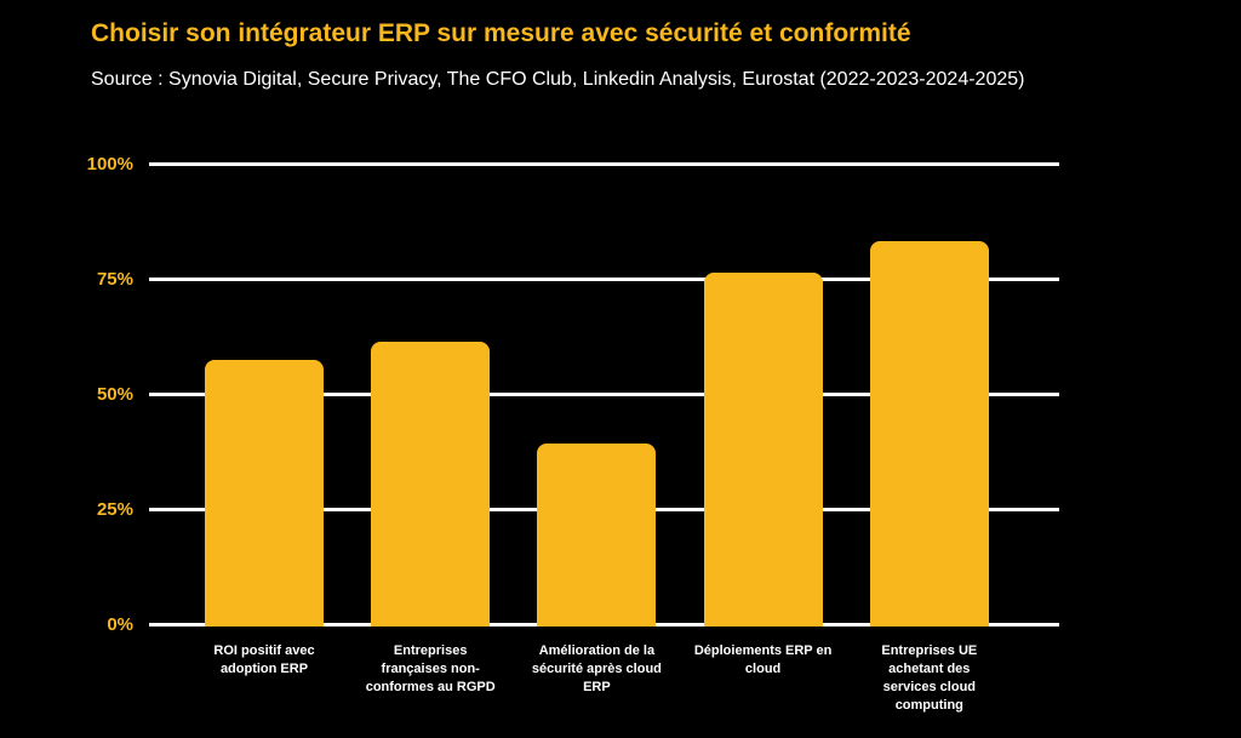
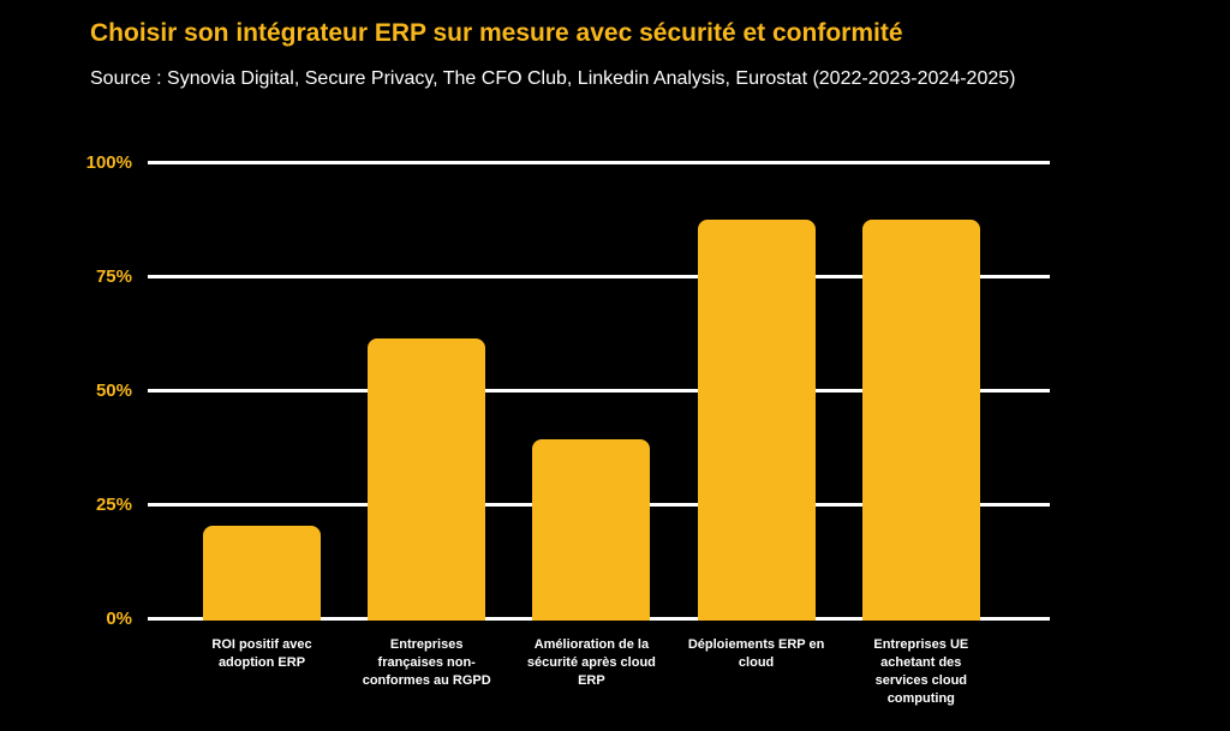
ROI positif avec adoption ERP: 57% -> 20%
Déploiements ERP en cloud: 76% -> 87%
Entreprises UE achetant des services cloud computing: 83% -> 87%
